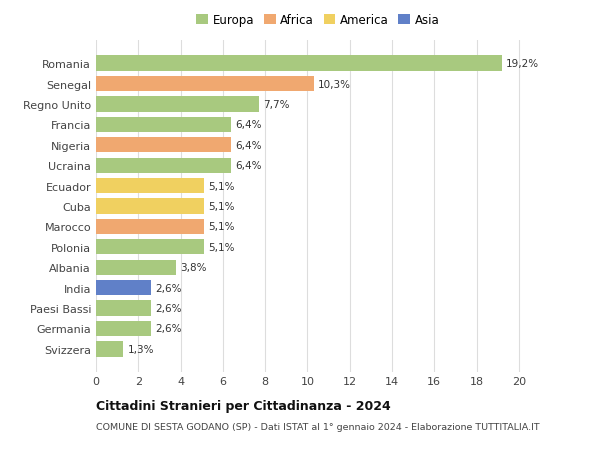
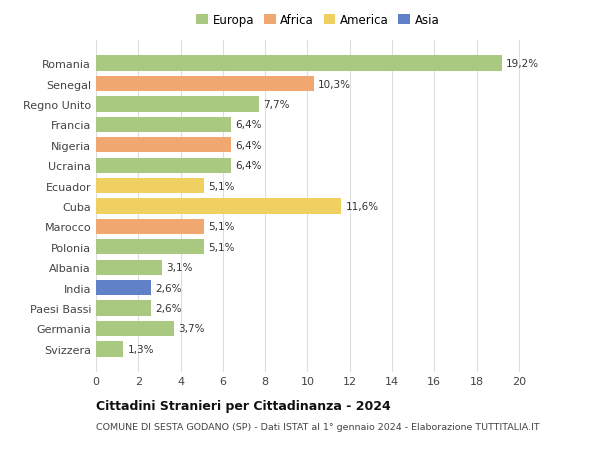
Cuba: 5,1% -> 11,6%
Albania: 3,8% -> 3,1%
Germania: 2,6% -> 3,7%
